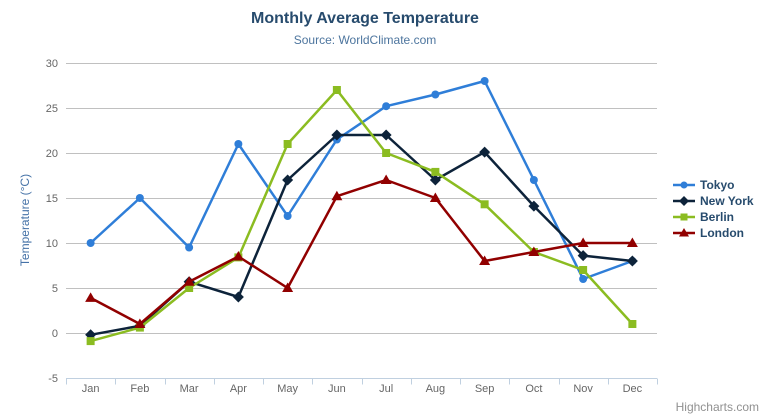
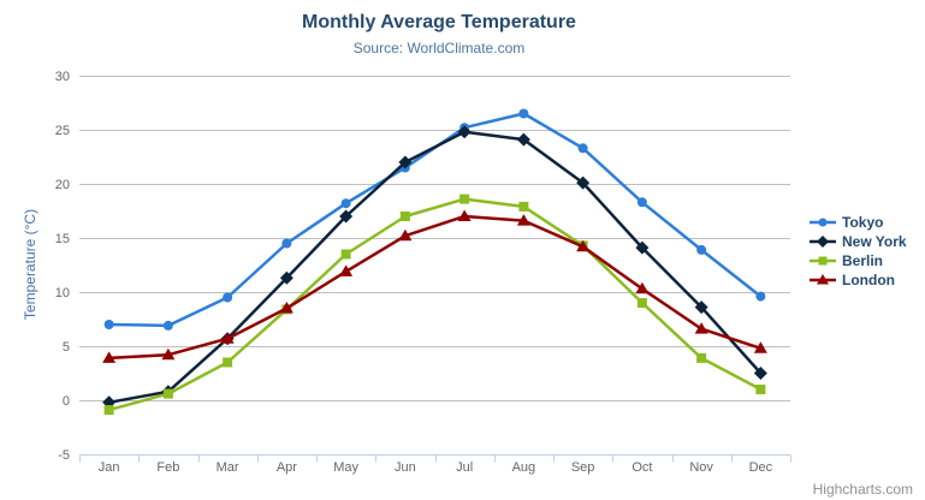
Tokyo/Jan: 10 -> 7
Tokyo/Feb: 15 -> 7
London/Feb: 1 -> 4
Berlin/Mar: 5 -> 4
Tokyo/Apr: 21 -> 14
New York/Apr: 4 -> 11
Tokyo/May: 13 -> 18
Berlin/May: 21 -> 14
London/May: 5 -> 12
Berlin/Jun: 27 -> 17
New York/Jul: 22 -> 25
Berlin/Jul: 20 -> 19
New York/Aug: 17 -> 24
London/Aug: 15 -> 17
Tokyo/Sep: 28 -> 23
London/Sep: 8 -> 14
Tokyo/Oct: 17 -> 18
London/Oct: 9 -> 10
Tokyo/Nov: 6 -> 14
Berlin/Nov: 7 -> 4
London/Nov: 10 -> 7
Tokyo/Dec: 8 -> 10
New York/Dec: 8 -> 2
London/Dec: 10 -> 5
